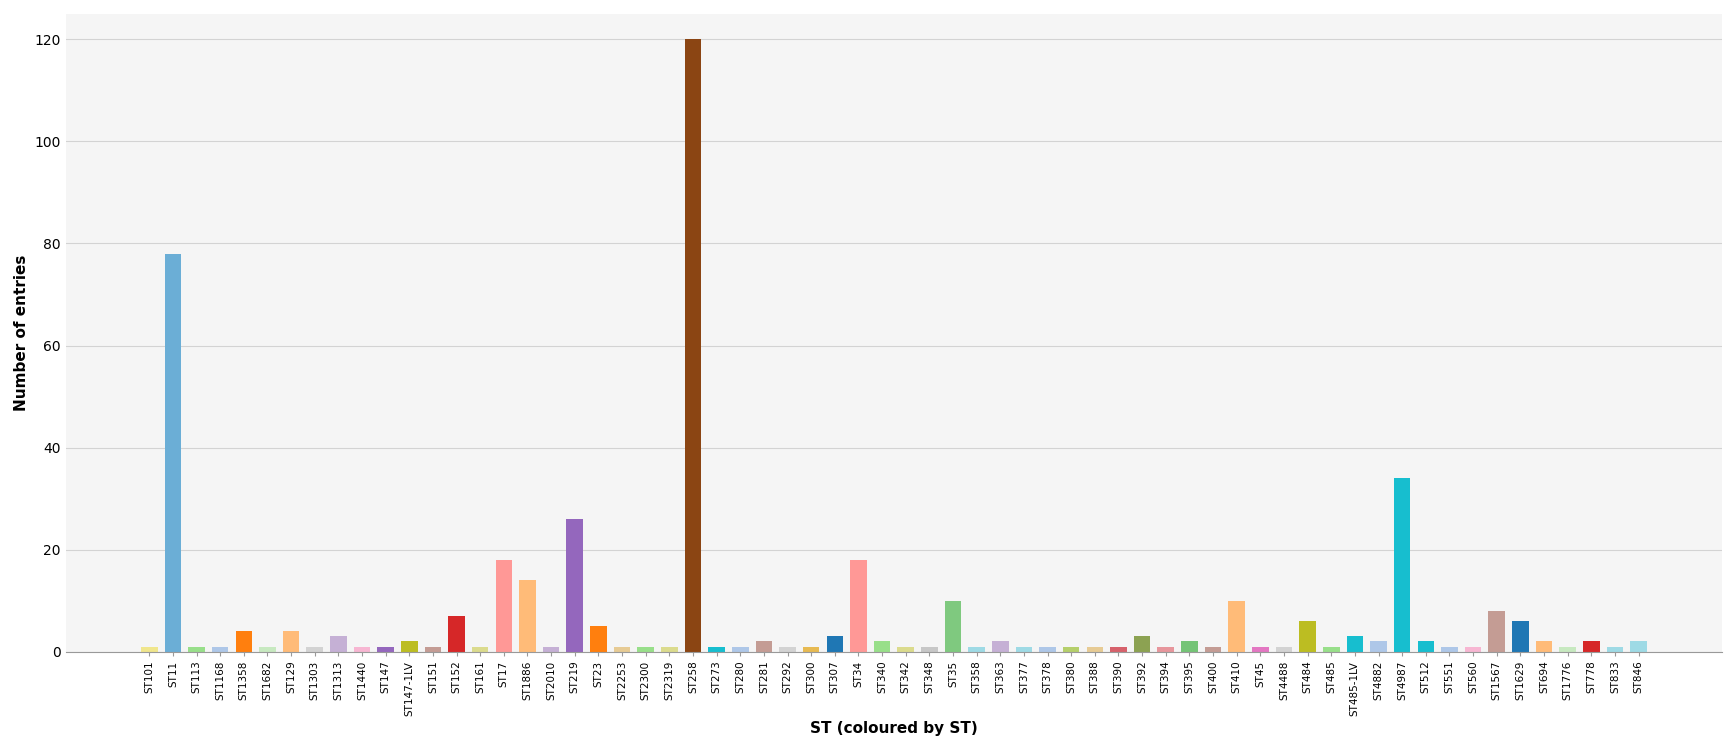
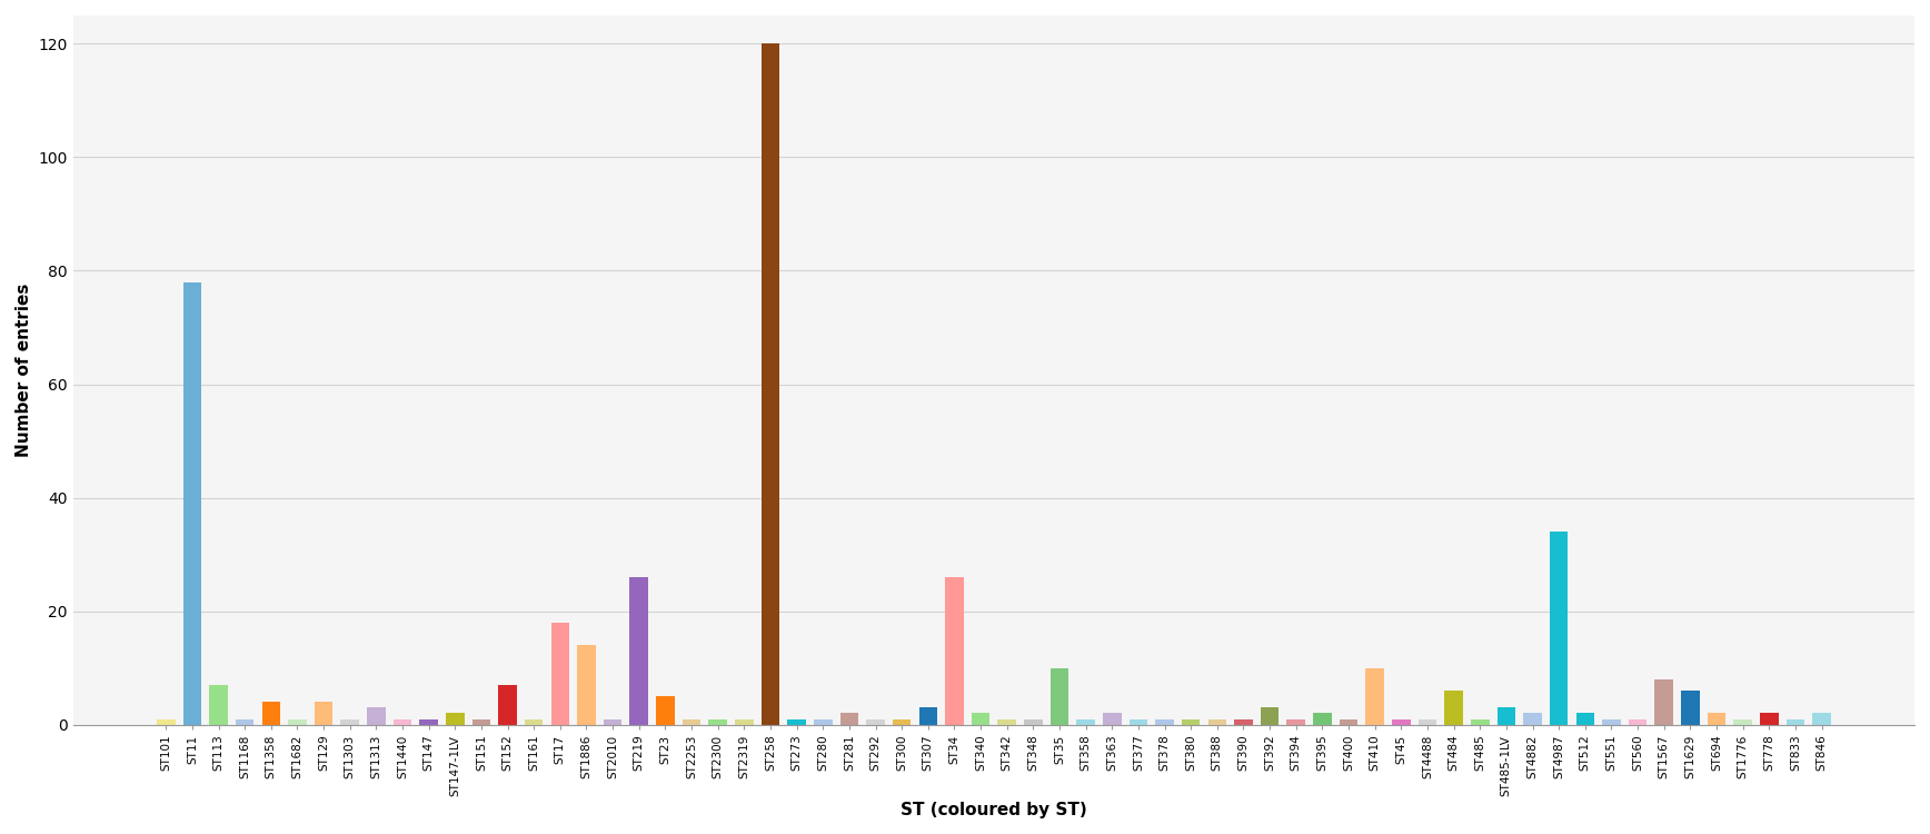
ST113: 1 -> 7
ST34: 18 -> 26
